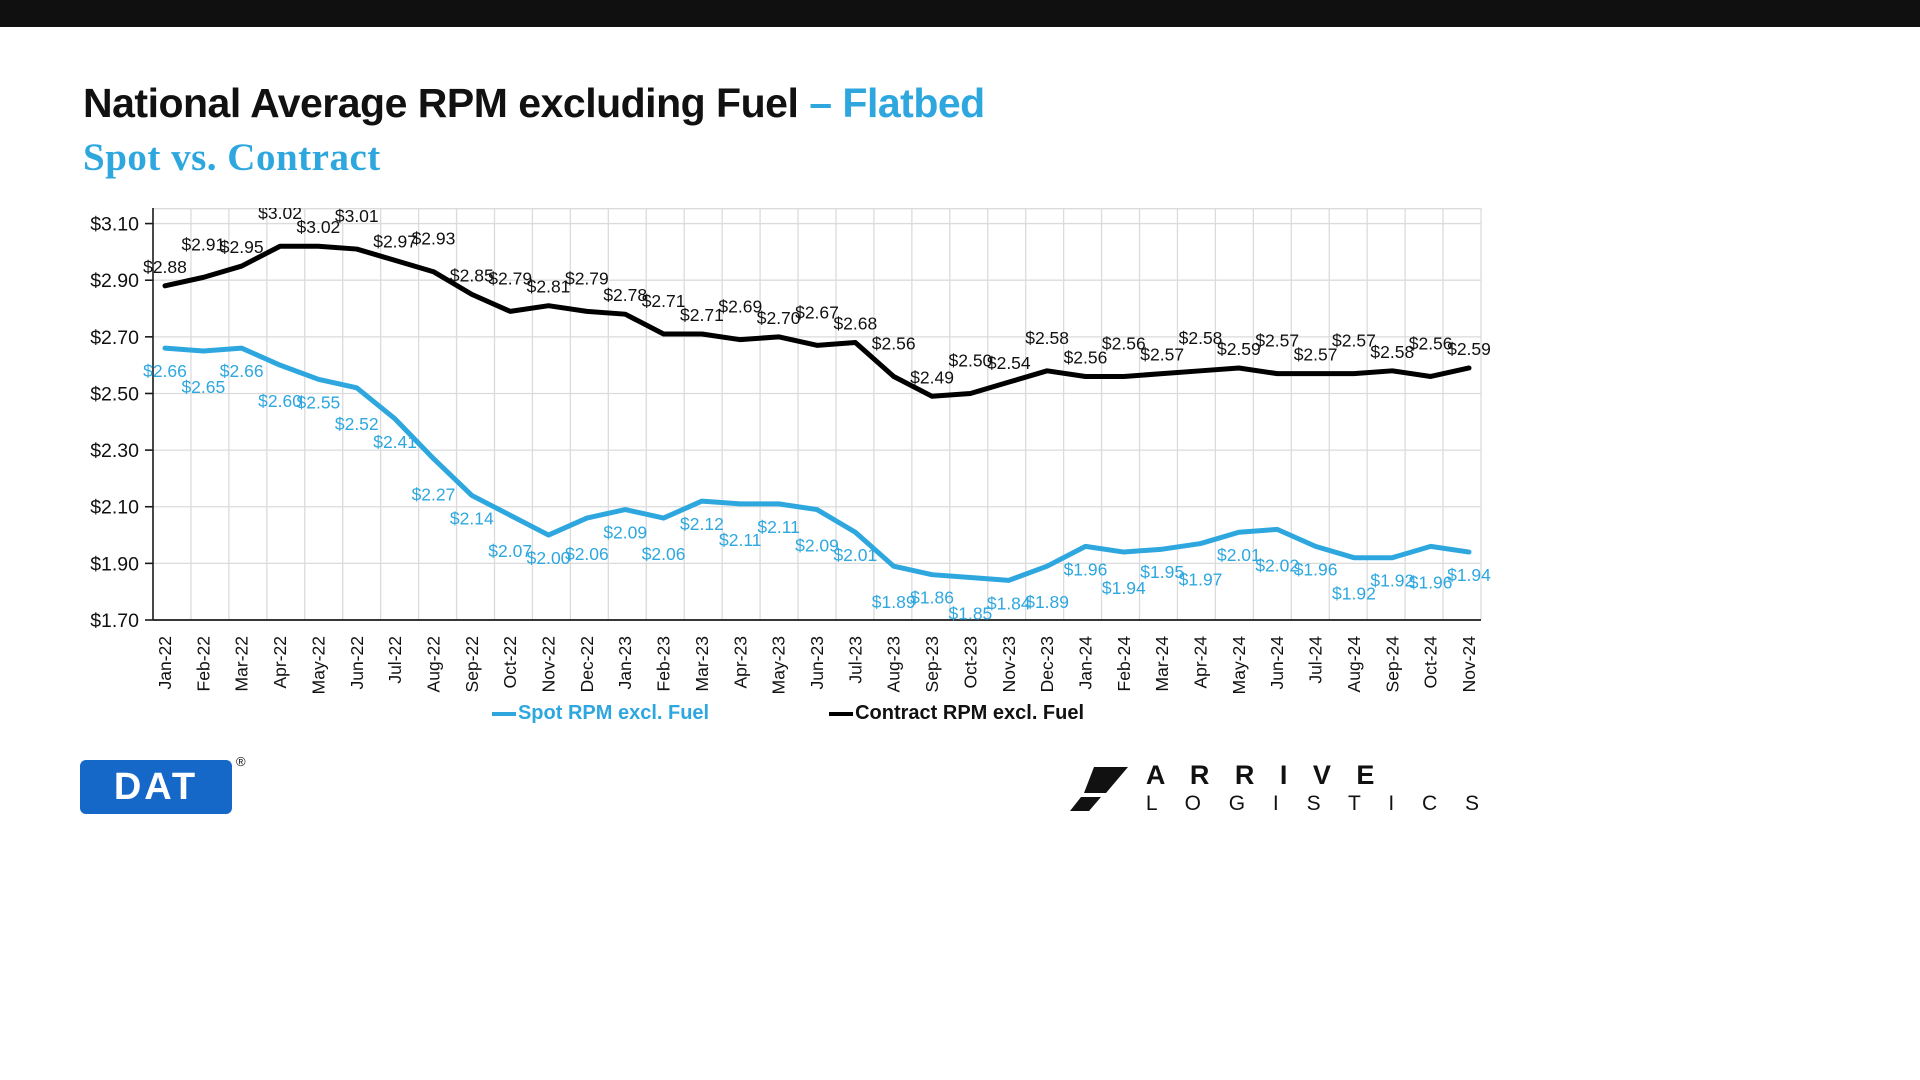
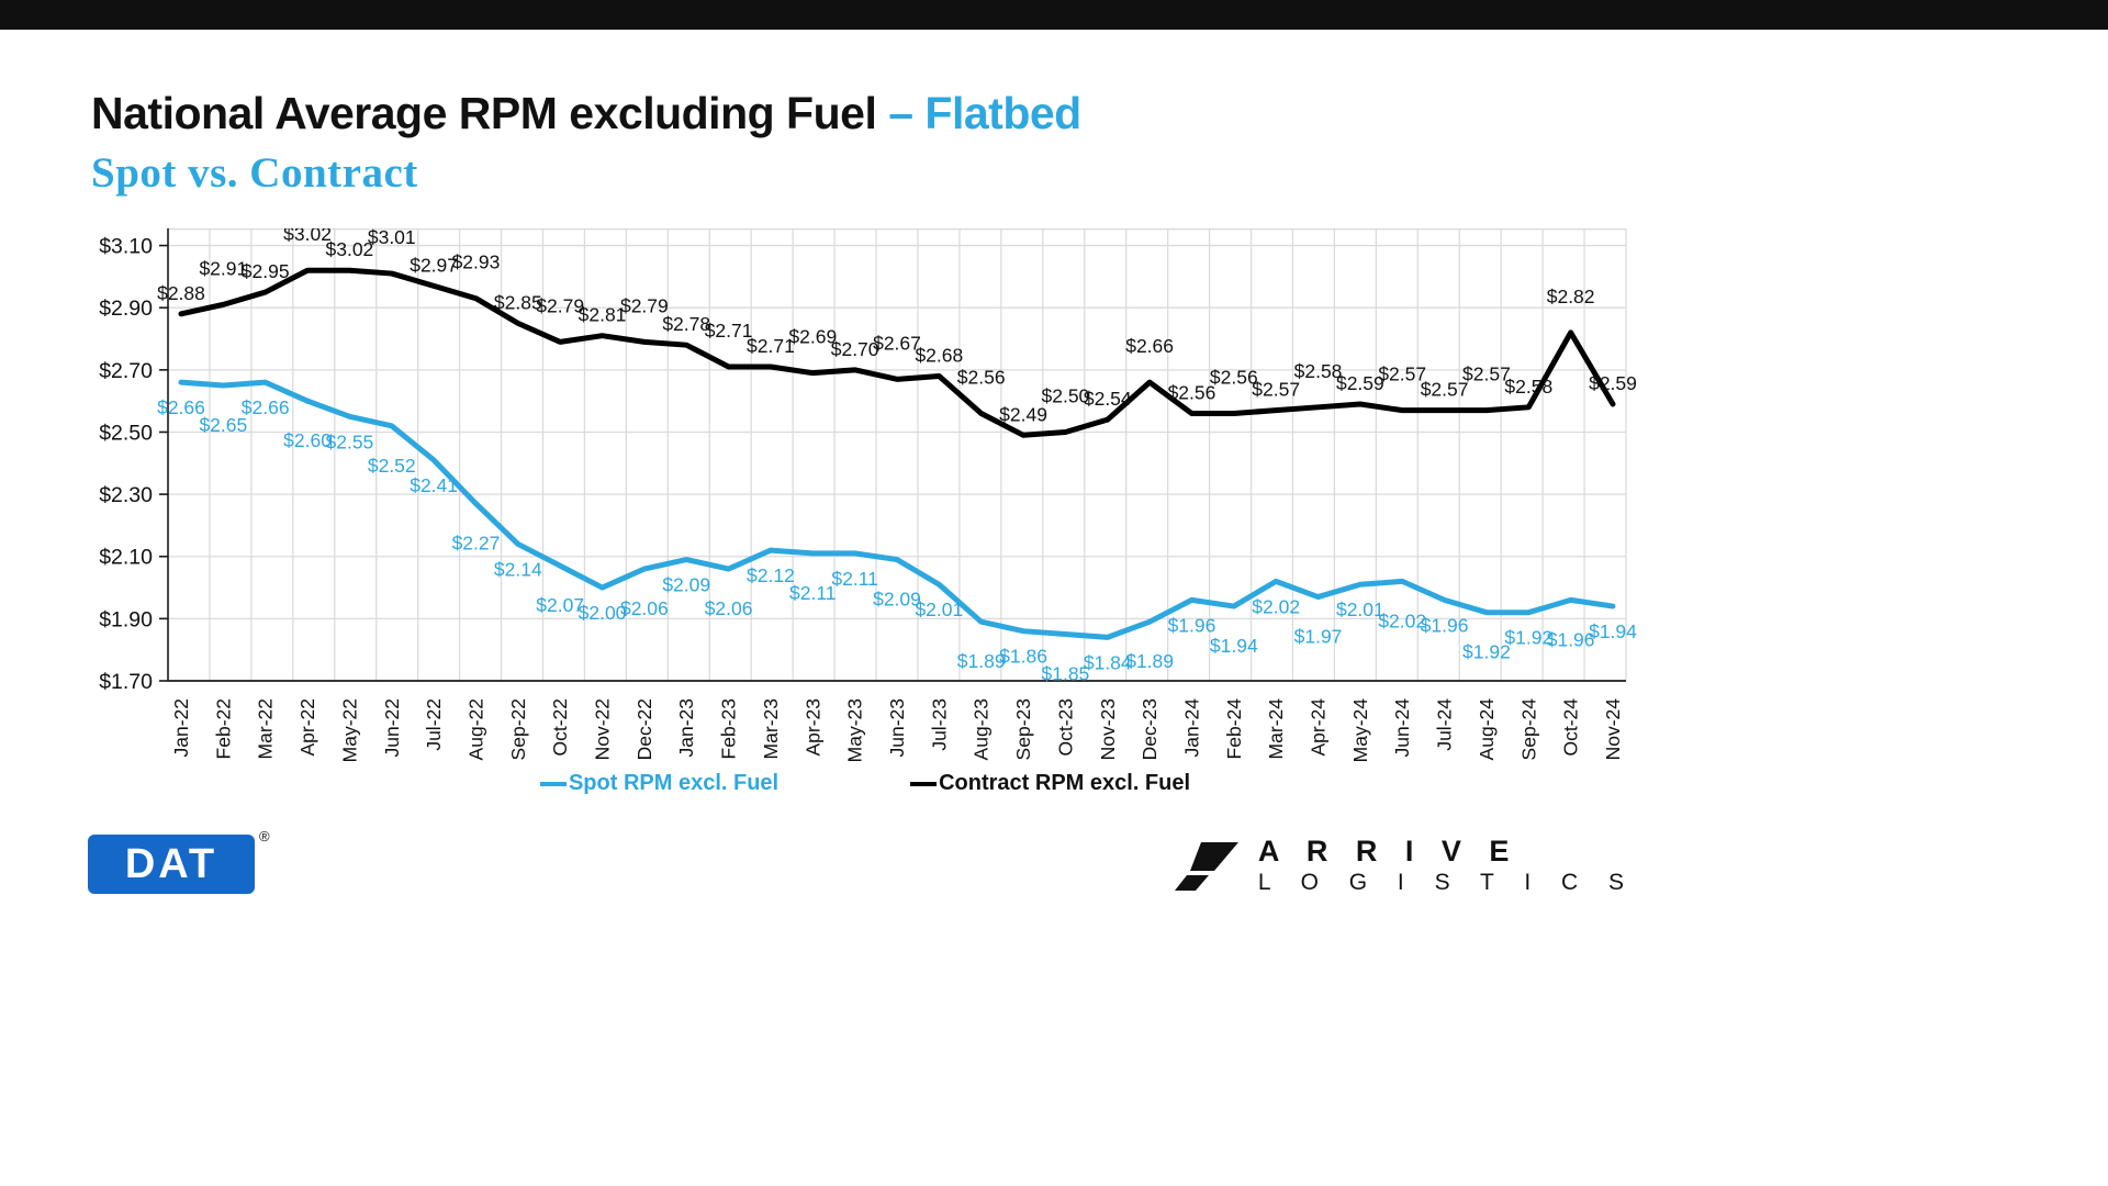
Contract RPM excl. Fuel/Dec-23: $2.58 -> $2.66
Spot RPM excl. Fuel/Mar-24: $1.95 -> $2.02
Contract RPM excl. Fuel/Oct-24: $2.56 -> $2.82
